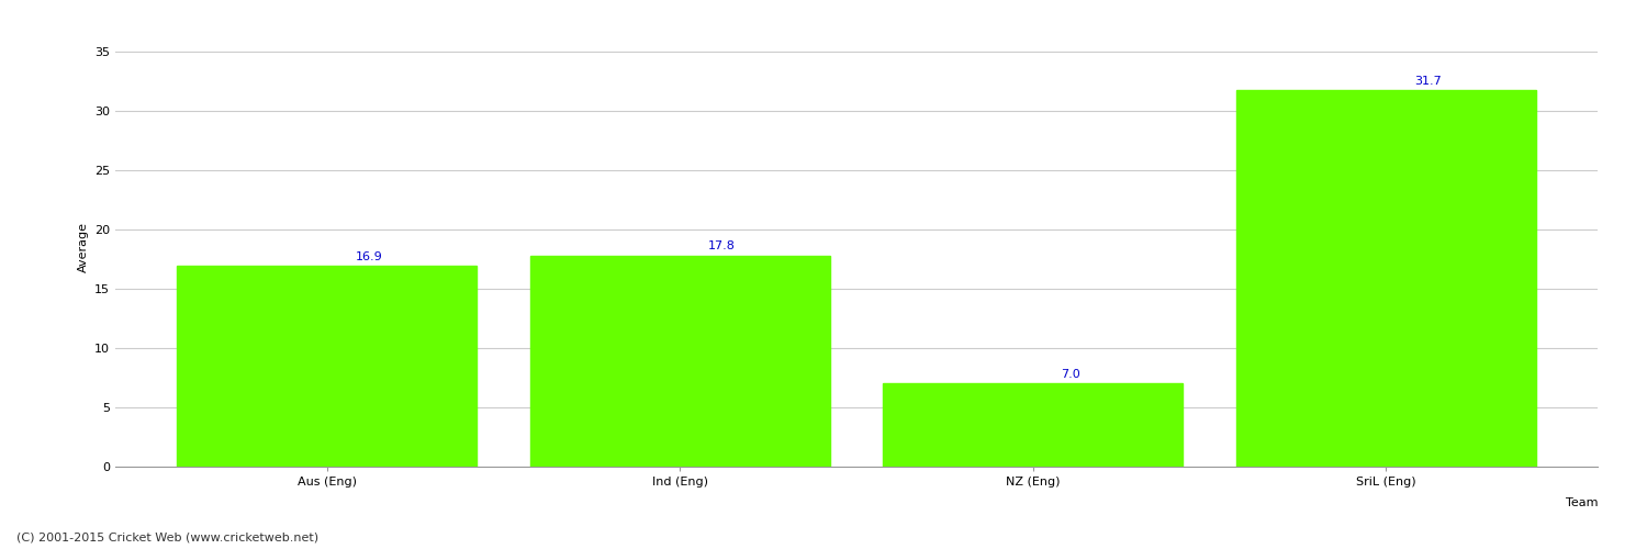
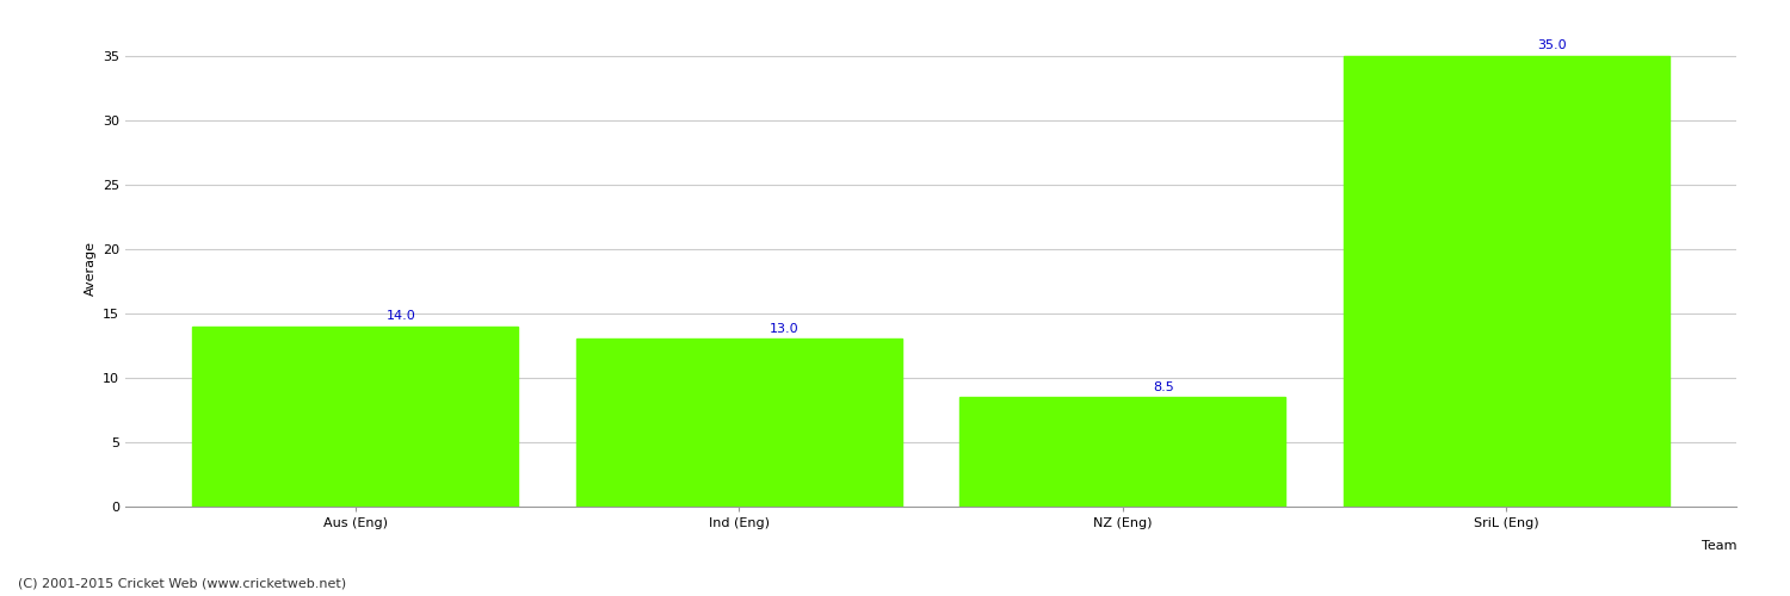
Aus (Eng): 16.9 -> 14.0
Ind (Eng): 17.8 -> 13.0
NZ (Eng): 7.0 -> 8.5
SriL (Eng): 31.7 -> 35.0
